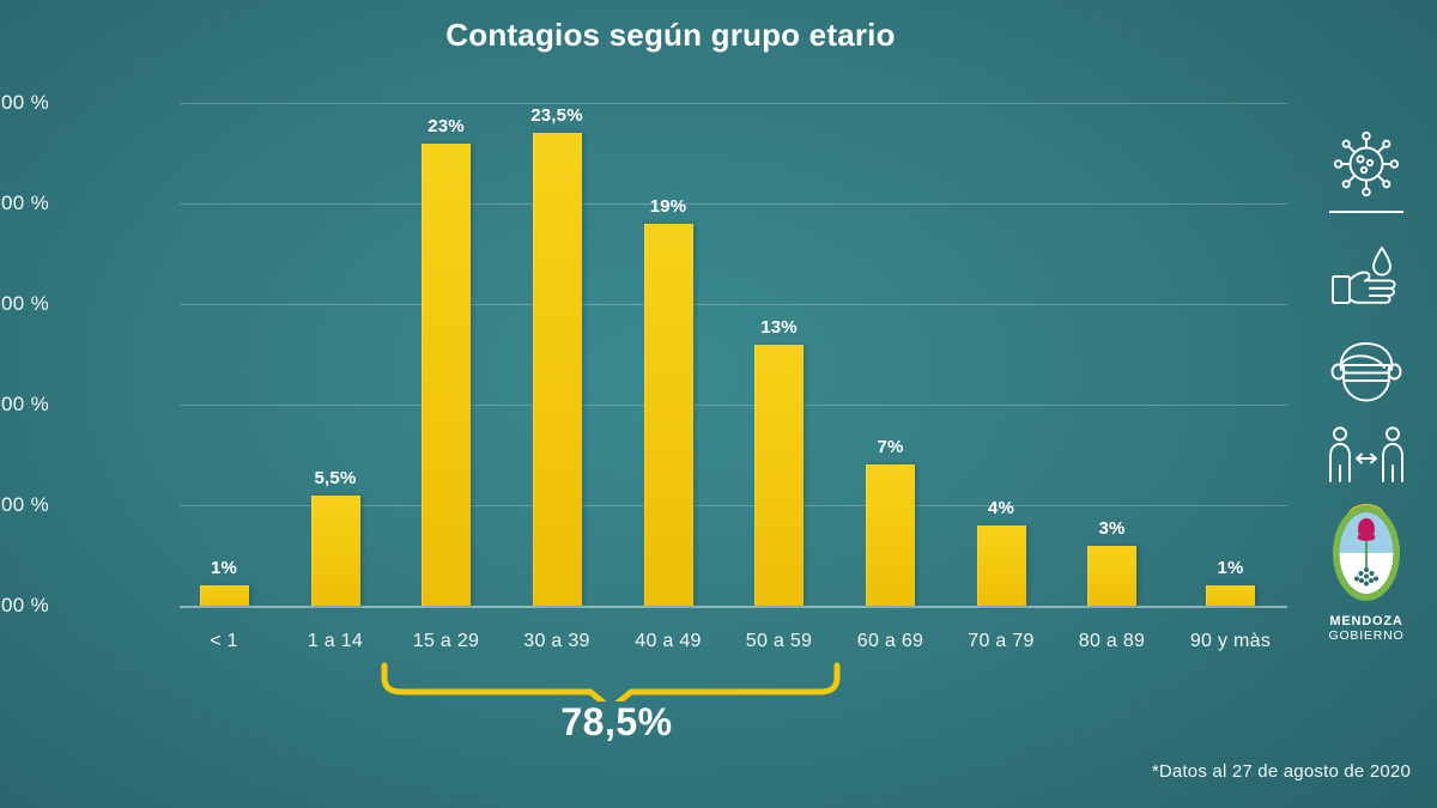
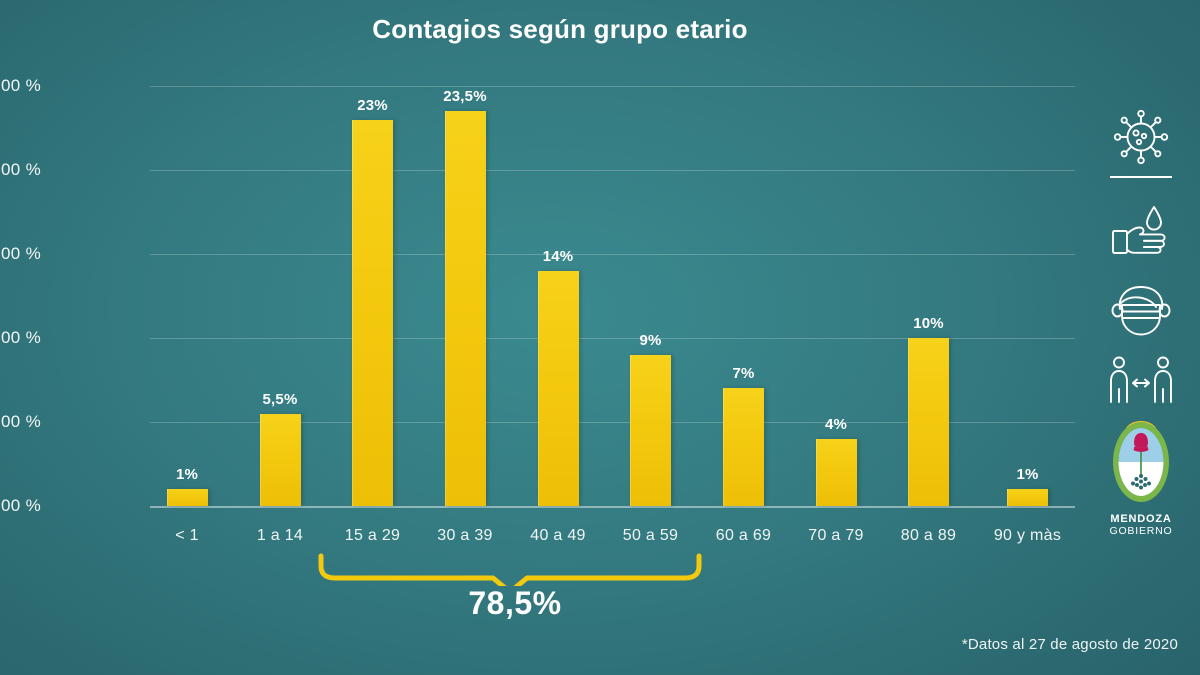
40 a 49: 19% -> 14%
50 a 59: 13% -> 9%
80 a 89: 3% -> 10%
